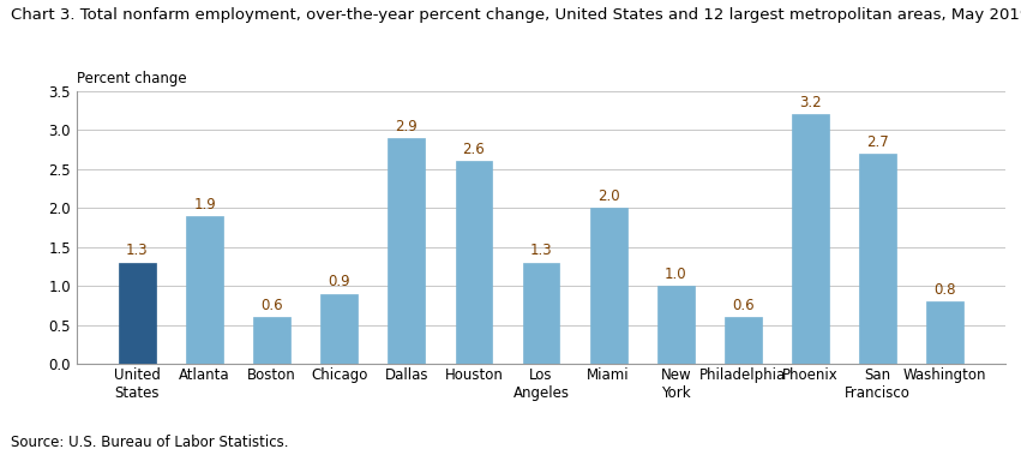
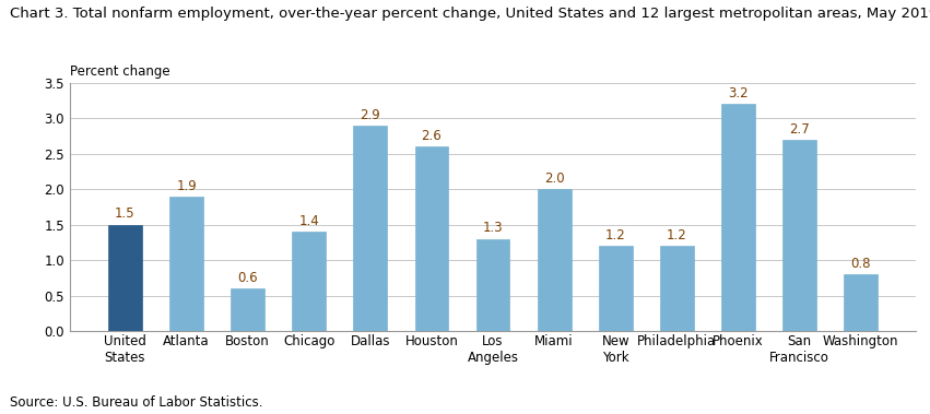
United States: 1.3 -> 1.5
Chicago: 0.9 -> 1.4
New York: 1.0 -> 1.2
Philadelphia: 0.6 -> 1.2
